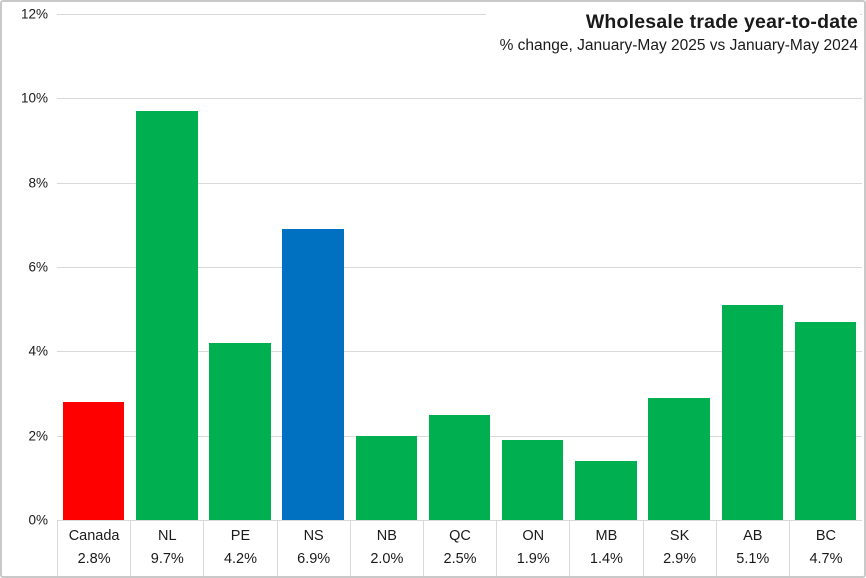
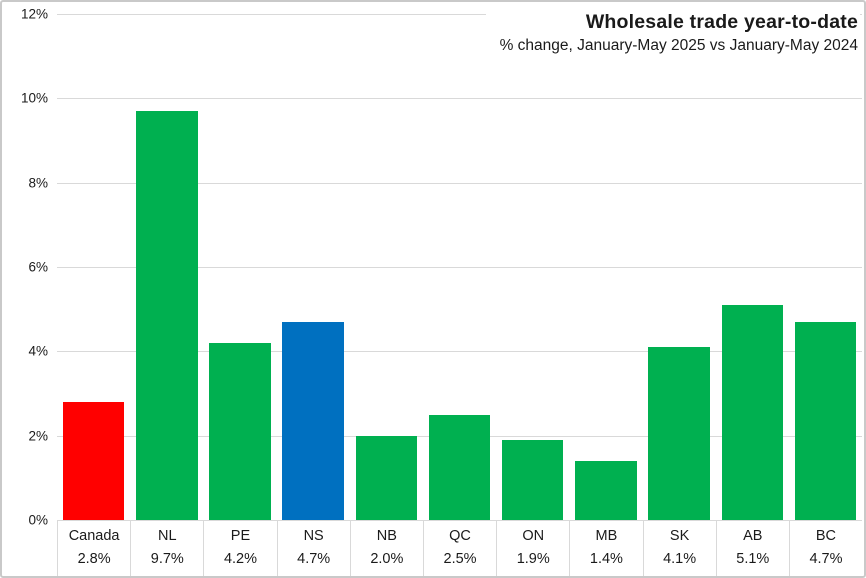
NS: 6.9% -> 4.7%
SK: 2.9% -> 4.1%
